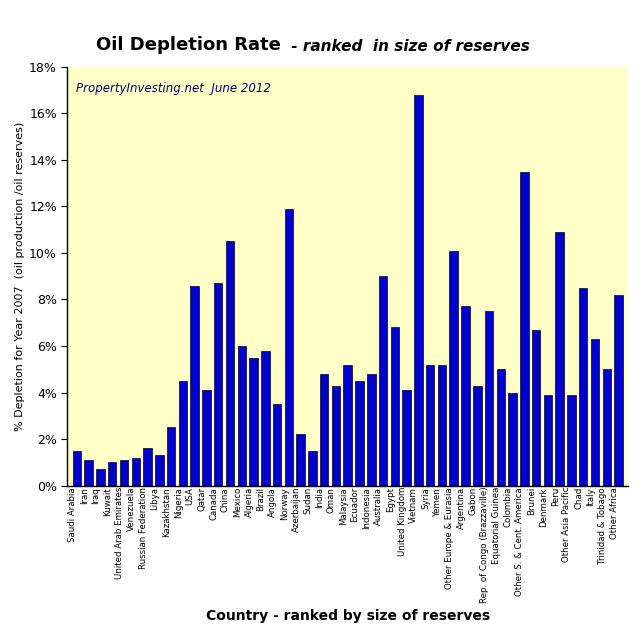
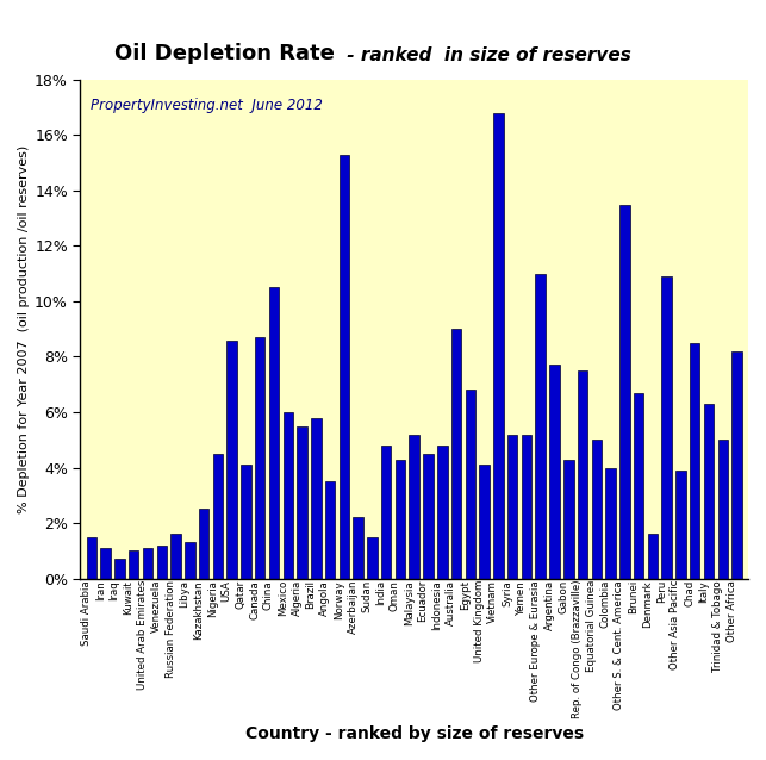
Norway: 11.9% -> 15.3%
Other Europe & Eurasia: 10.1% -> 11.0%
Denmark: 3.9% -> 1.6%
